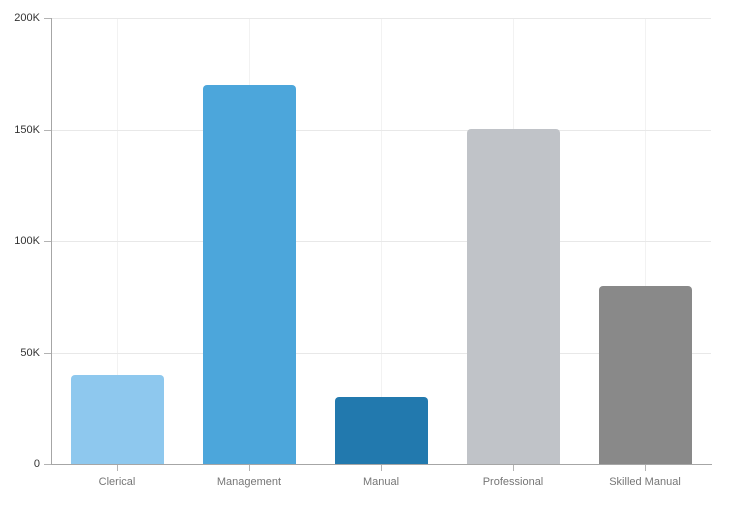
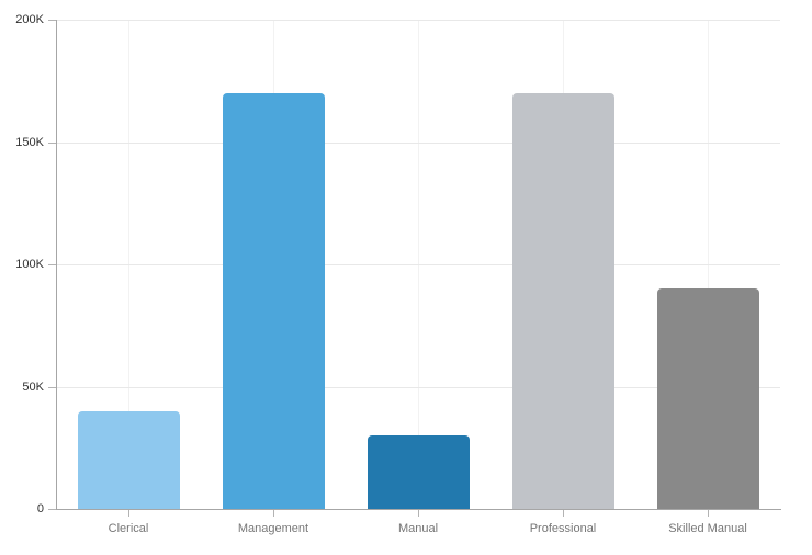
Professional: 150K -> 170K
Skilled Manual: 80K -> 90K
